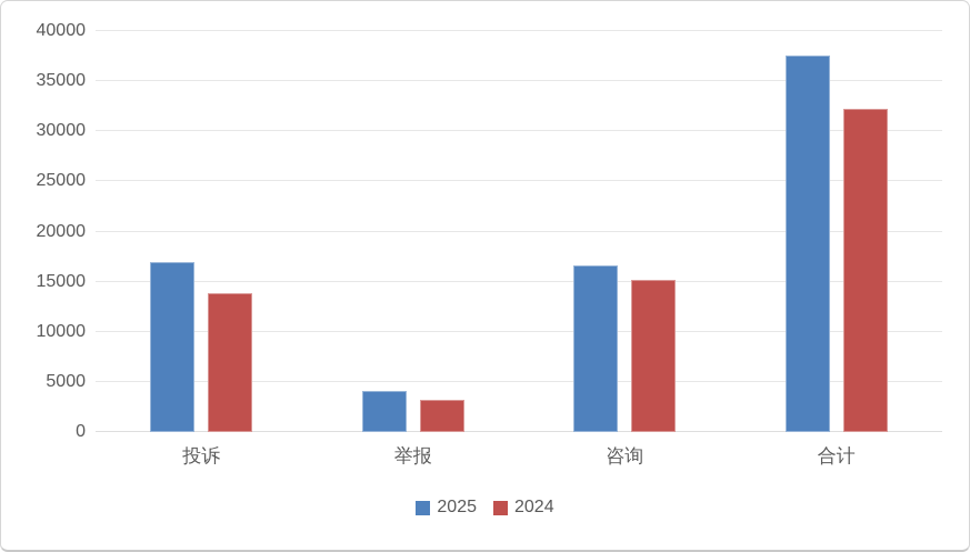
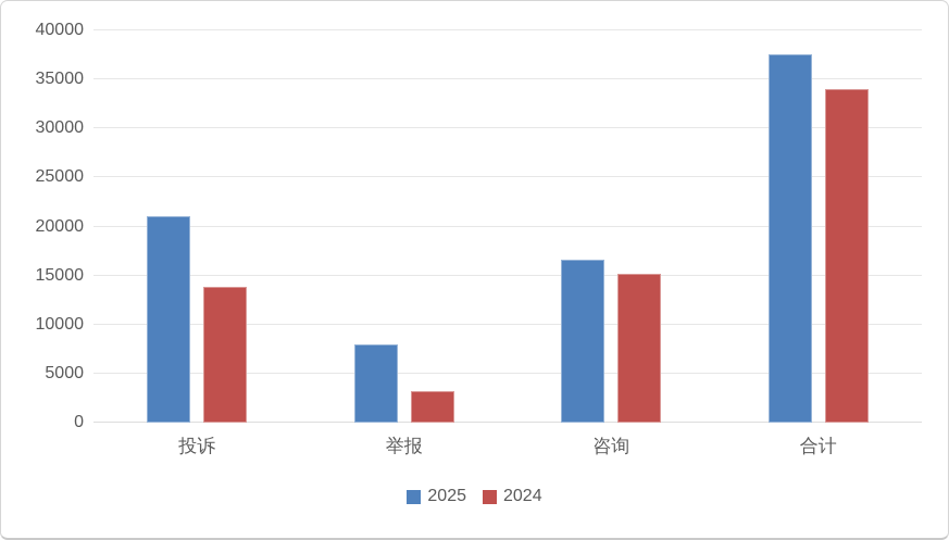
2025/投诉: 17000 -> 21000
2025/举报: 4000 -> 8000
2024/合计: 32000 -> 34000
